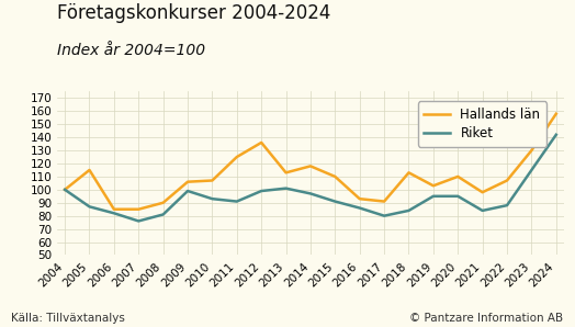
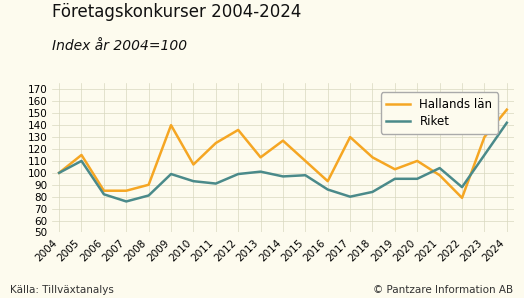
Riket/2005: 87 -> 110
Hallands län/2009: 106 -> 140
Hallands län/2014: 118 -> 127
Riket/2015: 91 -> 98
Hallands län/2017: 91 -> 130
Riket/2021: 84 -> 104
Hallands län/2022: 107 -> 79
Hallands län/2024: 158 -> 153
